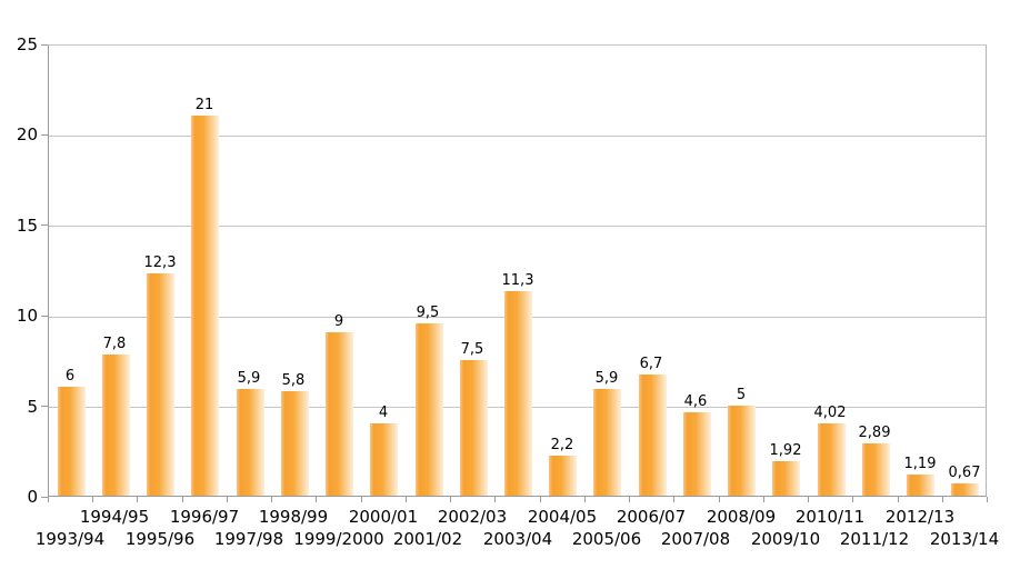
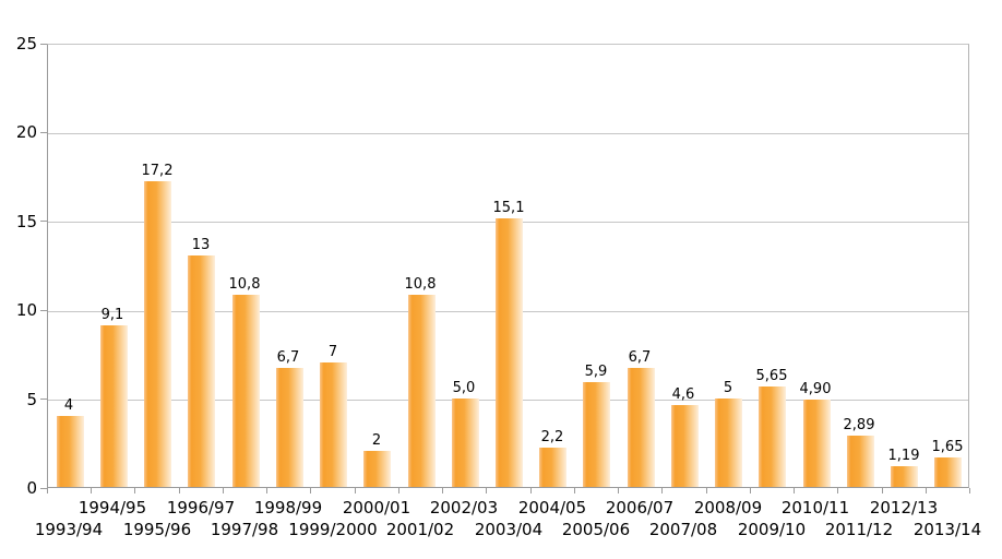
1993/94: 6 -> 4
1994/95: 7,8 -> 9,1
1995/96: 12,3 -> 17,2
1996/97: 21 -> 13
1997/98: 5,9 -> 10,8
1998/99: 5,8 -> 6,7
1999/2000: 9 -> 7
2000/01: 4 -> 2
2001/02: 9,5 -> 10,8
2002/03: 7,5 -> 5,0
2003/04: 11,3 -> 15,1
2009/10: 1,92 -> 5,65
2010/11: 4,02 -> 4,90
2013/14: 0,67 -> 1,65
